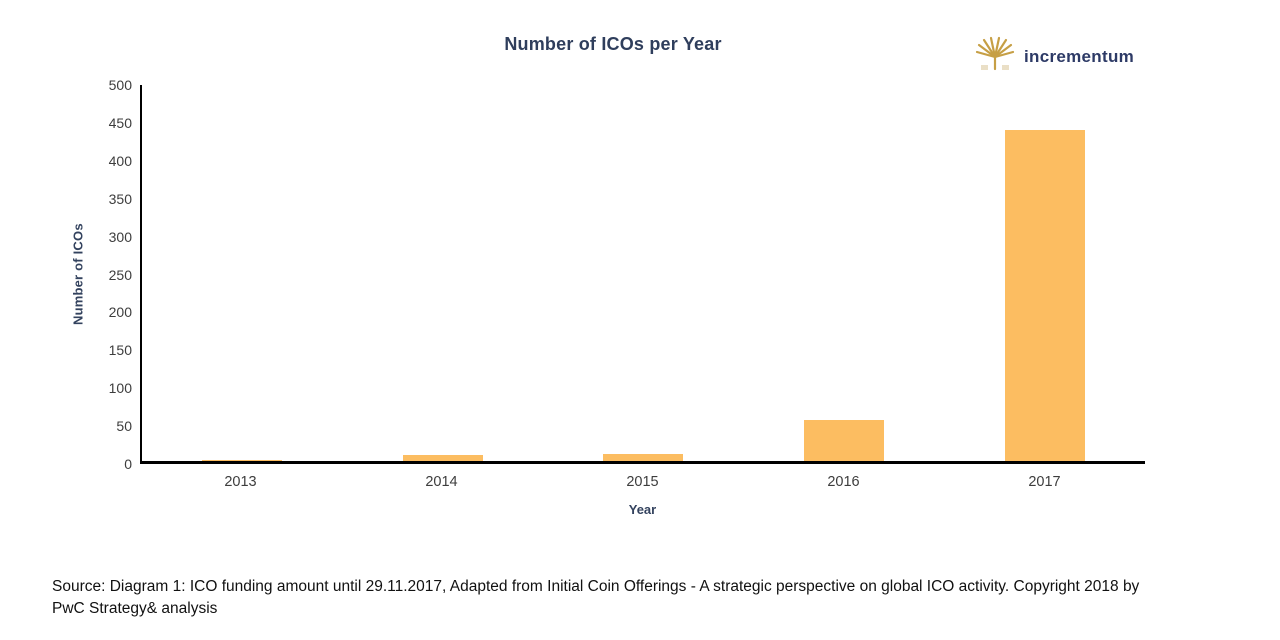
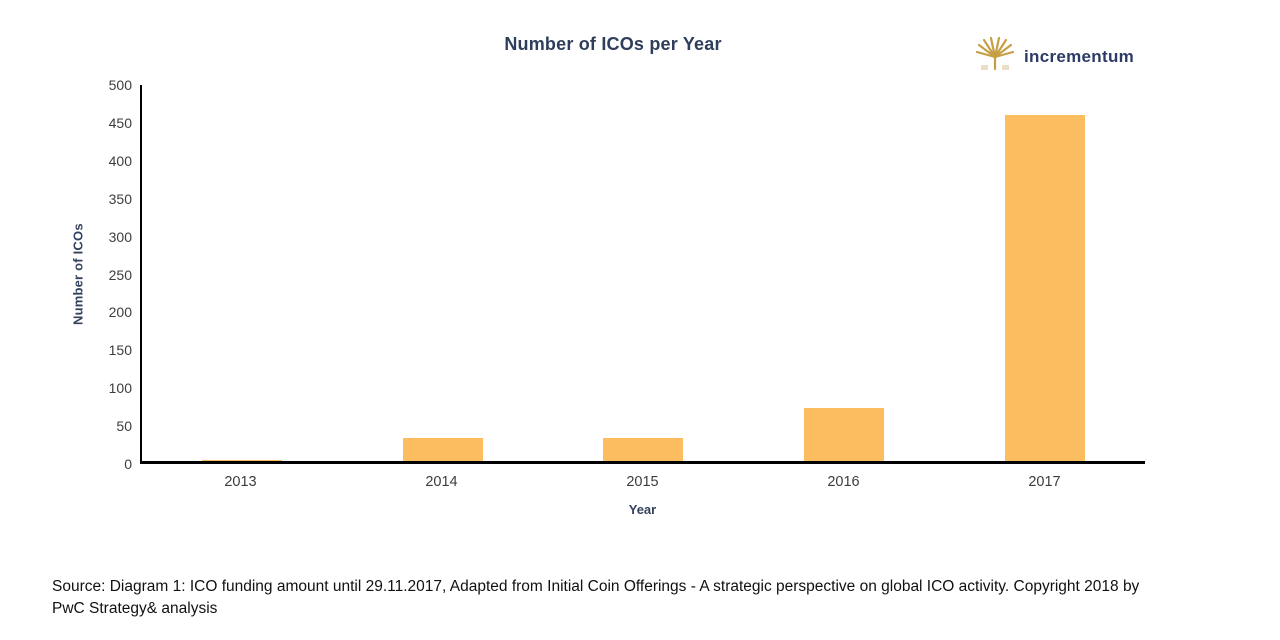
2014: 10 -> 30
2015: 10 -> 30
2016: 60 -> 70
2017: 440 -> 460
